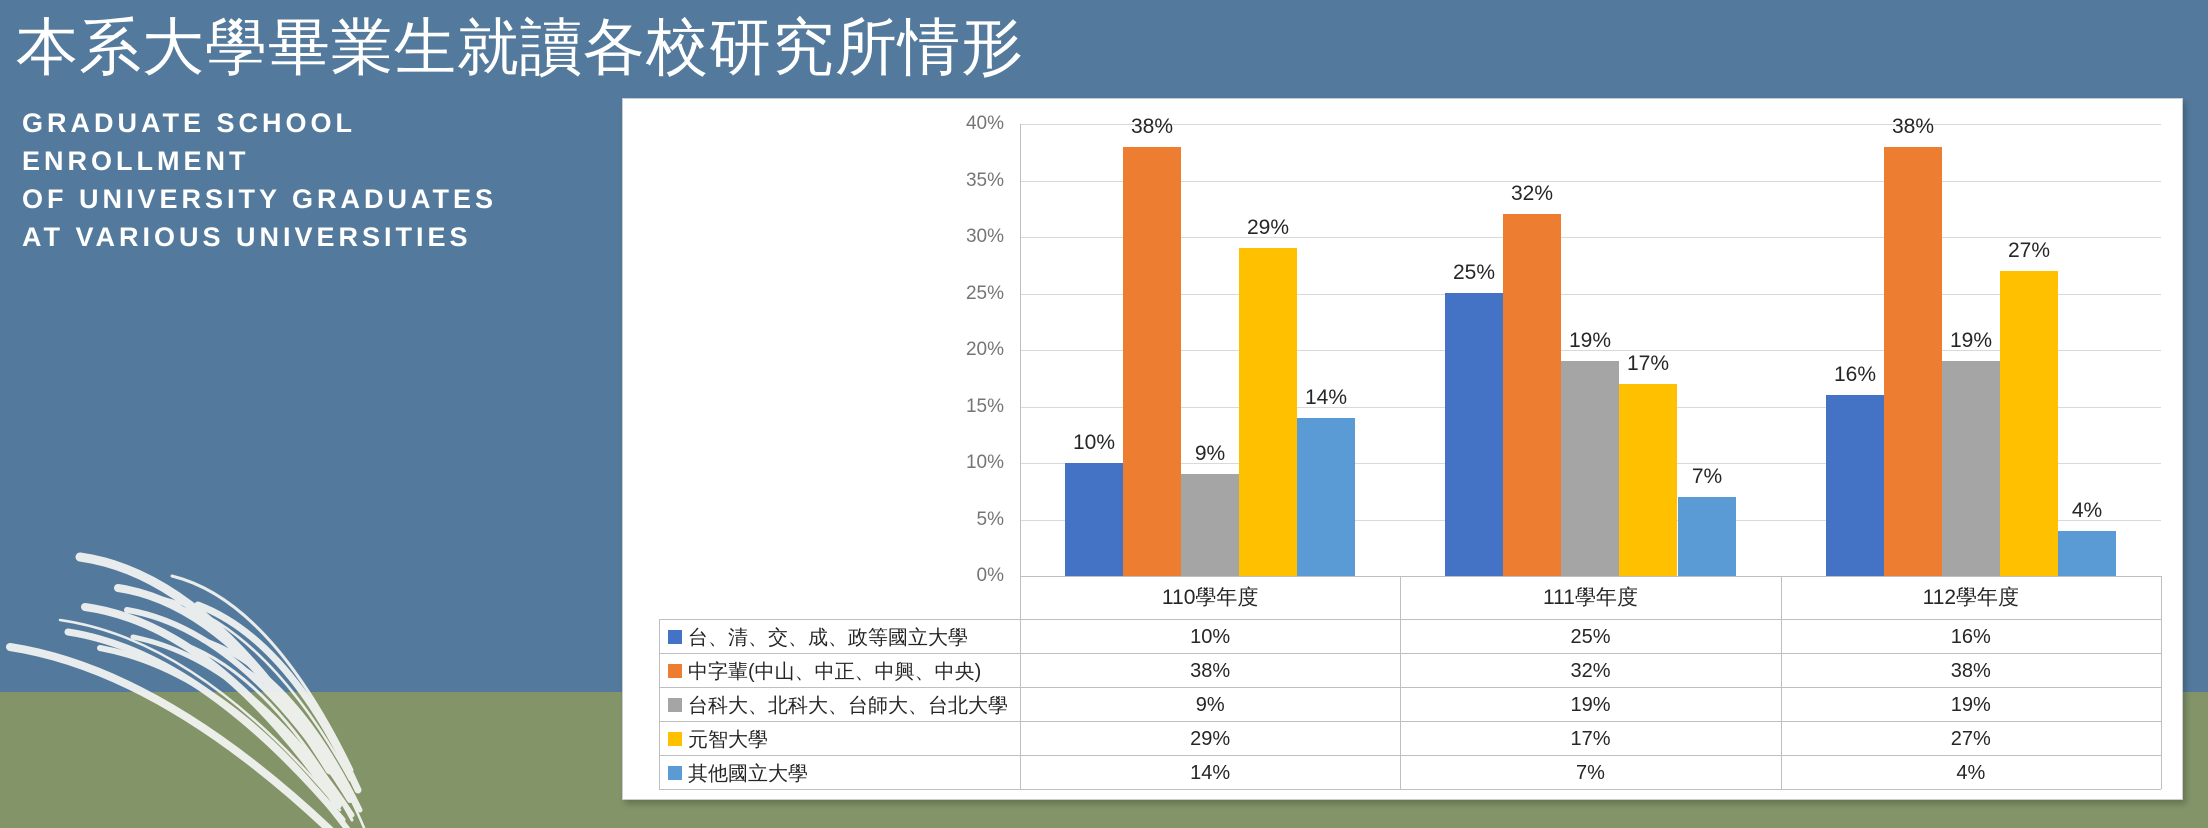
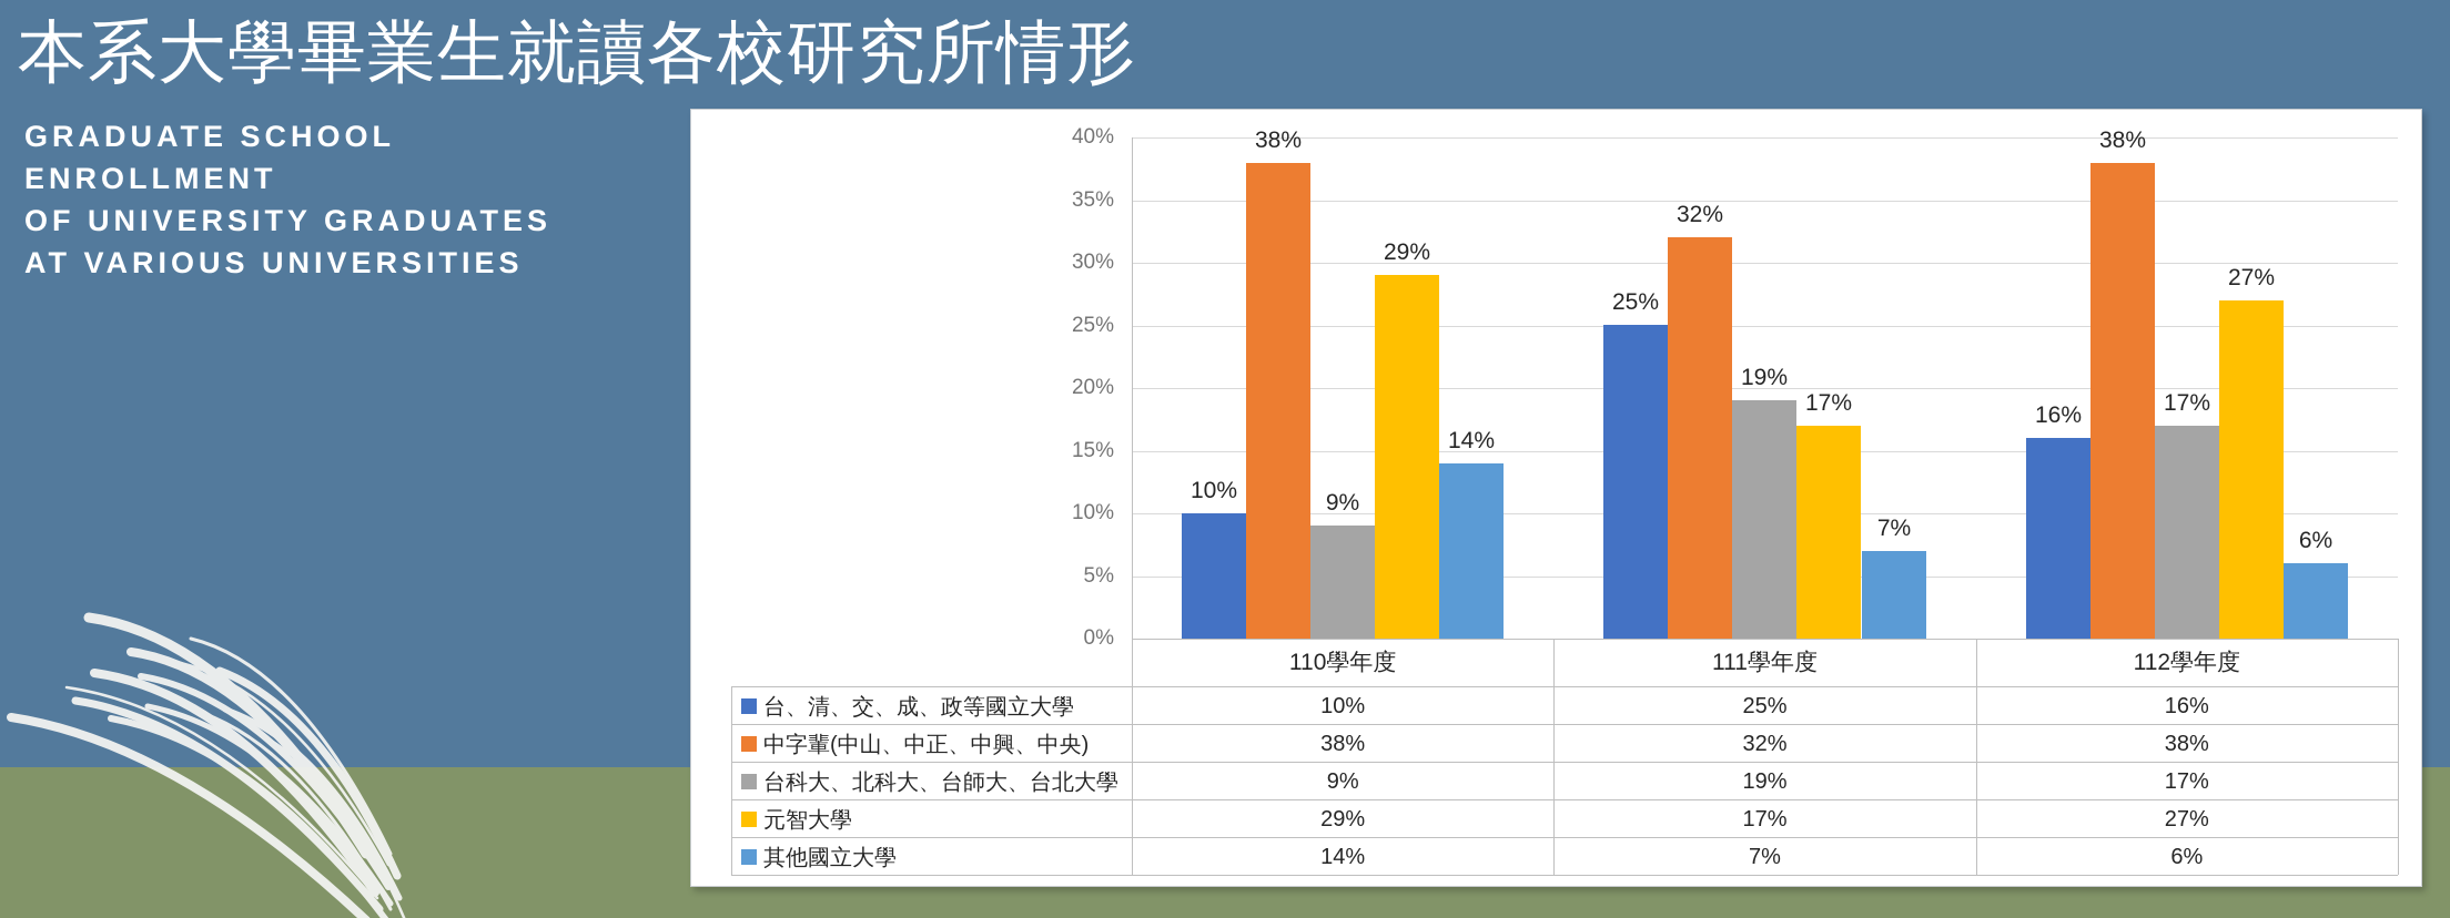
台科大、北科大、台師大、台北大學/112學年度: 19% -> 17%
其他國立大學/112學年度: 4% -> 6%
